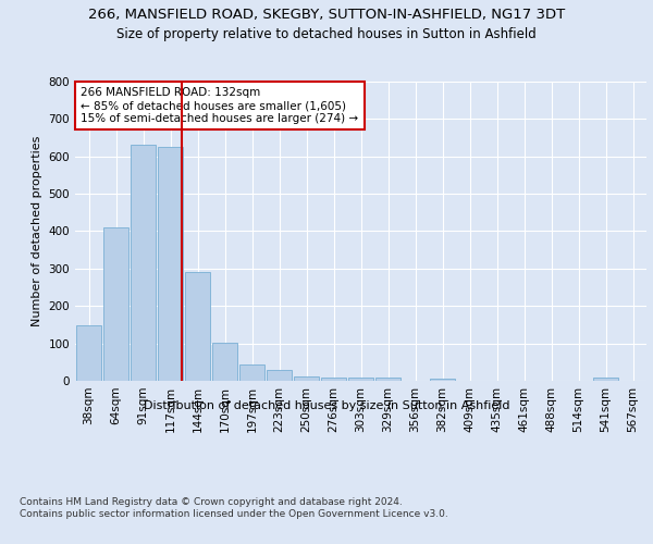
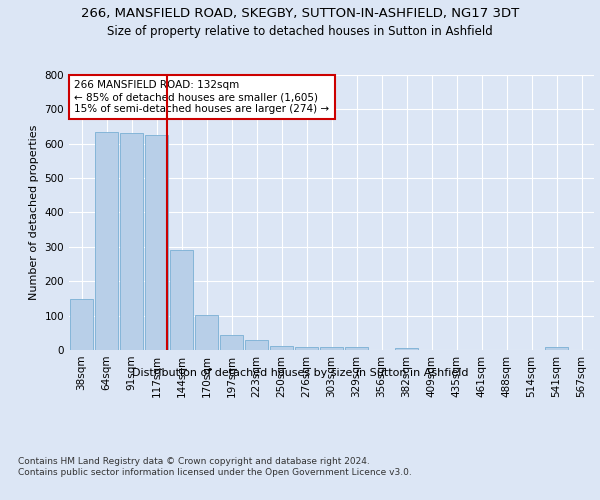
64sqm: 410 -> 635
